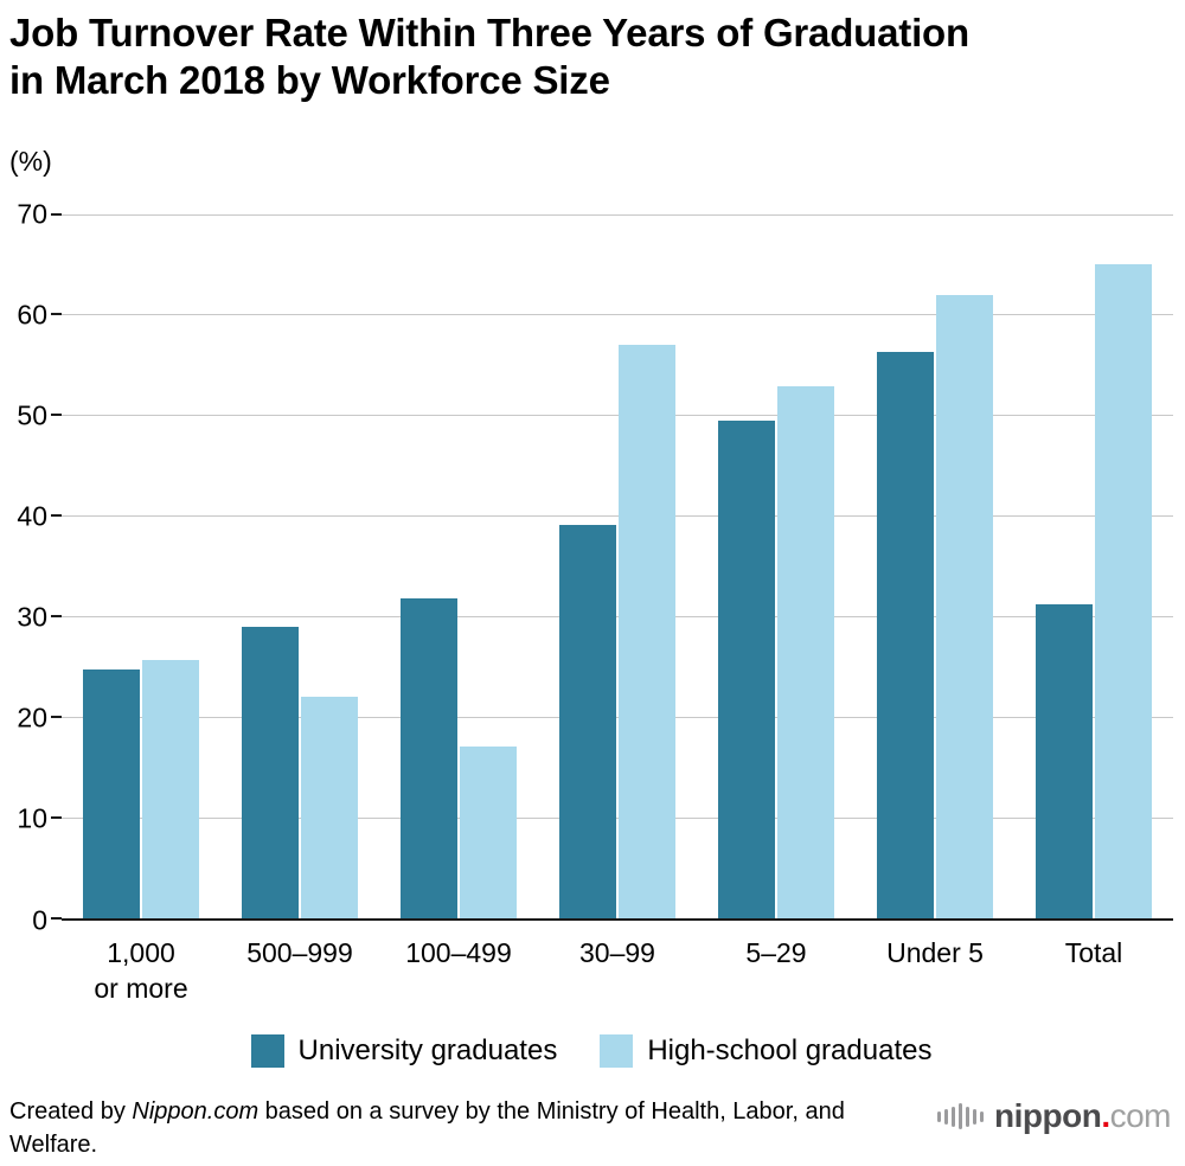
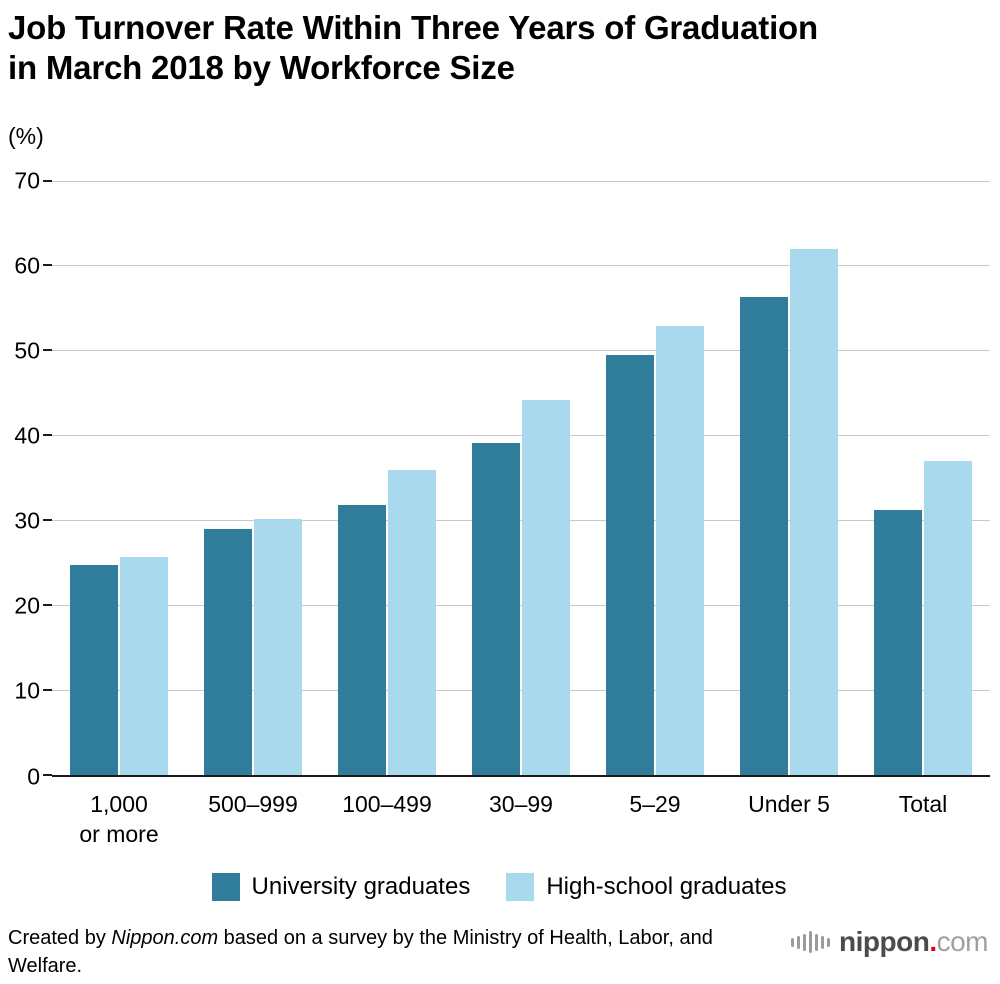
High-school graduates/500–999: 22 -> 30
High-school graduates/100–499: 17 -> 36
High-school graduates/30–99: 57 -> 44
High-school graduates/Total: 65 -> 37
